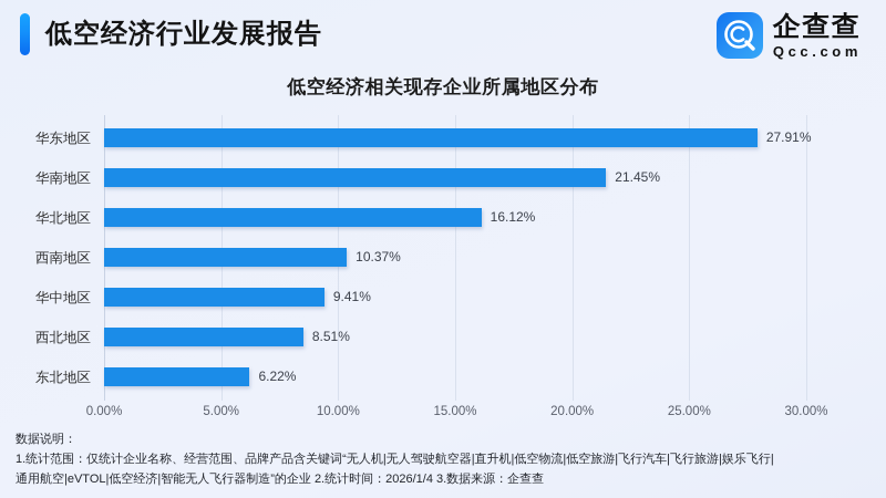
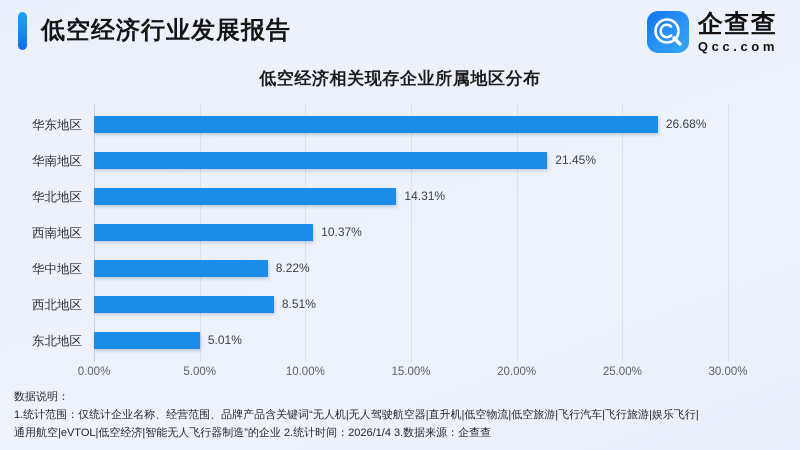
华东地区: 27.91% -> 26.68%
华北地区: 16.12% -> 14.31%
华中地区: 9.41% -> 8.22%
东北地区: 6.22% -> 5.01%
